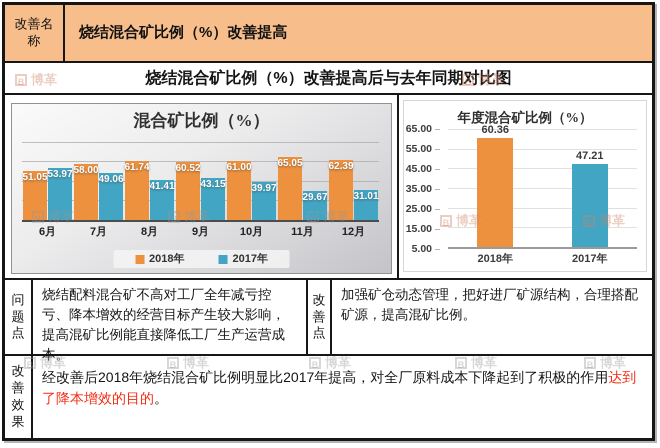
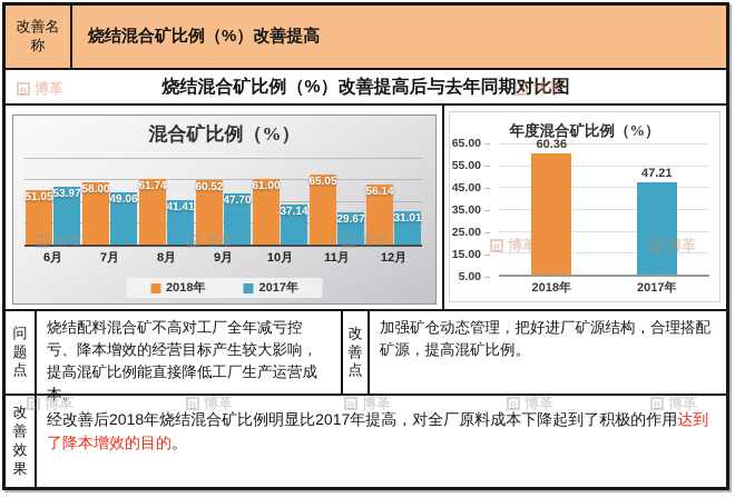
混合矿比例（%）/2017年/9月: 43.15 -> 47.70
混合矿比例（%）/2017年/10月: 39.97 -> 37.14
混合矿比例（%）/2018年/12月: 62.39 -> 56.14
